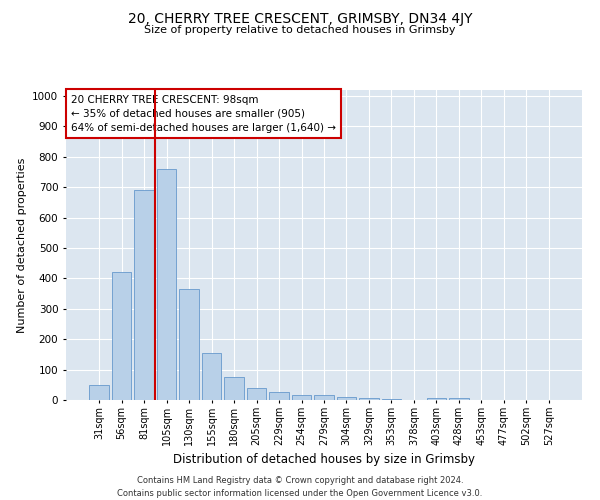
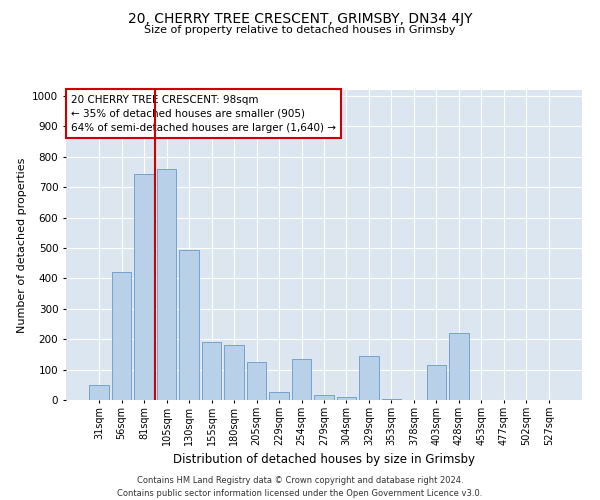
81sqm: 690 -> 745
130sqm: 365 -> 495
155sqm: 155 -> 190
180sqm: 75 -> 180
205sqm: 38 -> 125
254sqm: 18 -> 135
329sqm: 5 -> 145
403sqm: 8 -> 115
428sqm: 8 -> 220
